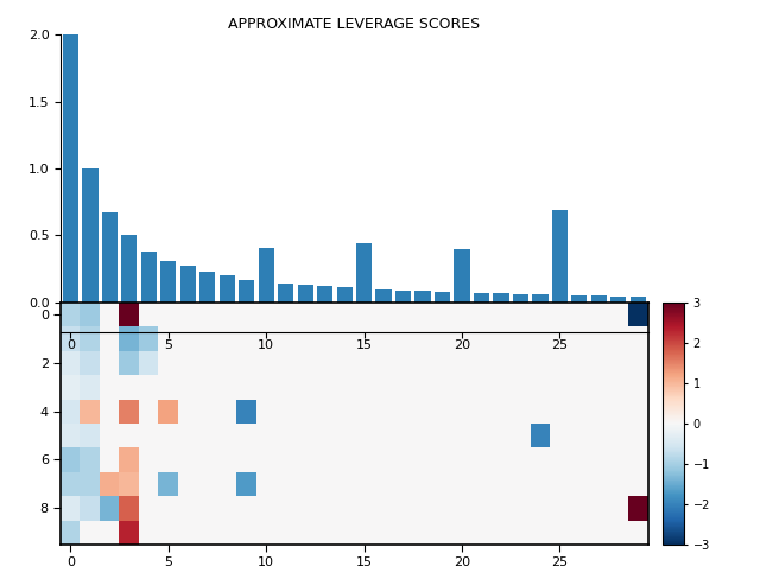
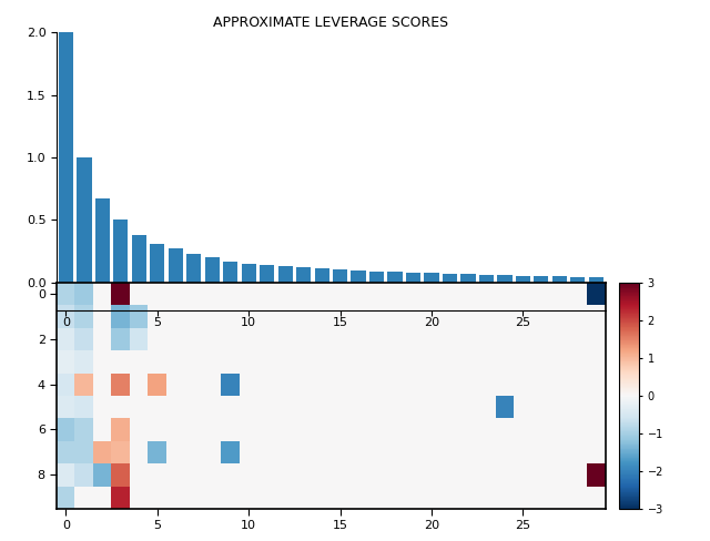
10: 0.41 -> 0.15
15: 0.44 -> 0.10
20: 0.40 -> 0.07
25: 0.69 -> 0.06
